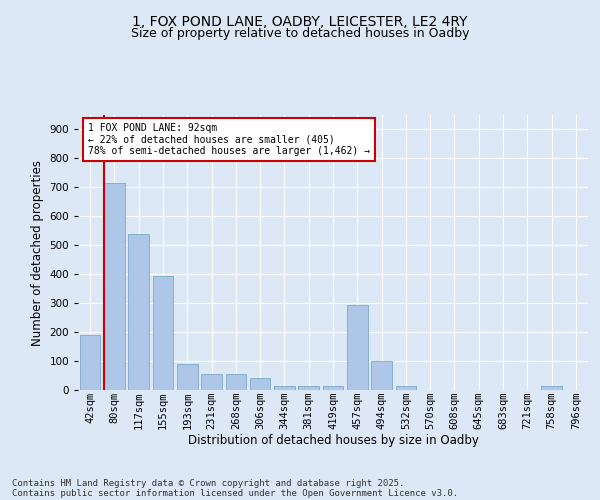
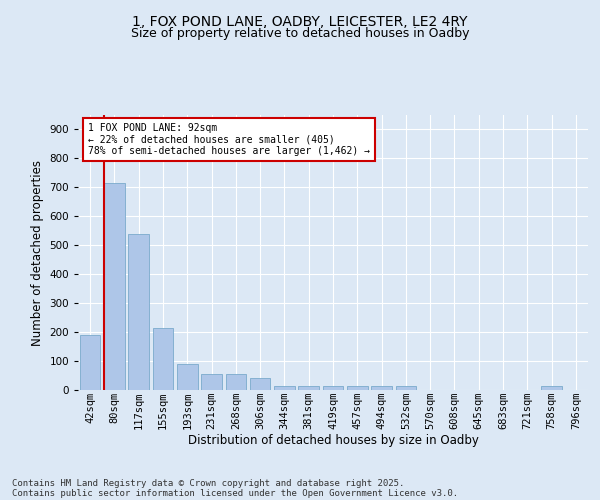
155sqm: 395 -> 215
457sqm: 295 -> 15
494sqm: 100 -> 15
